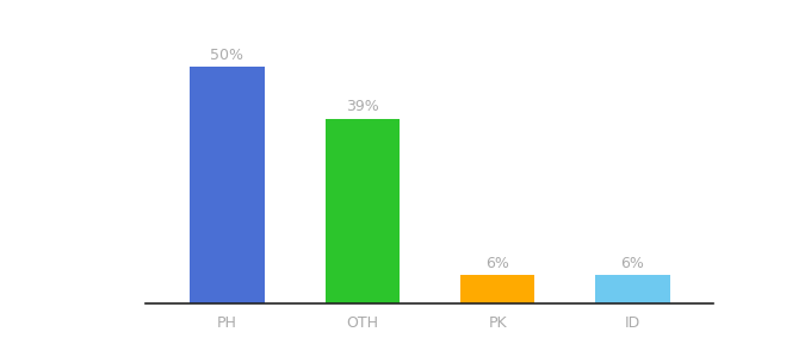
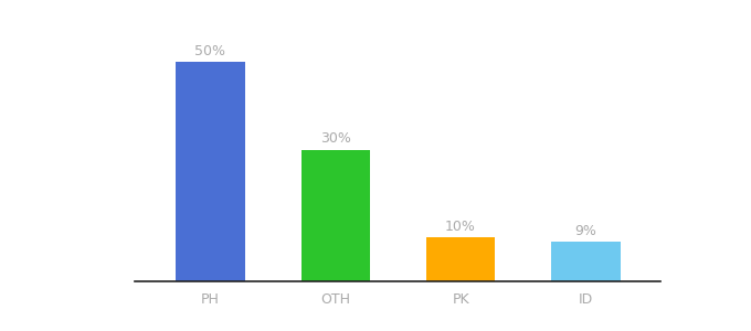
OTH: 39% -> 30%
PK: 6% -> 10%
ID: 6% -> 9%
